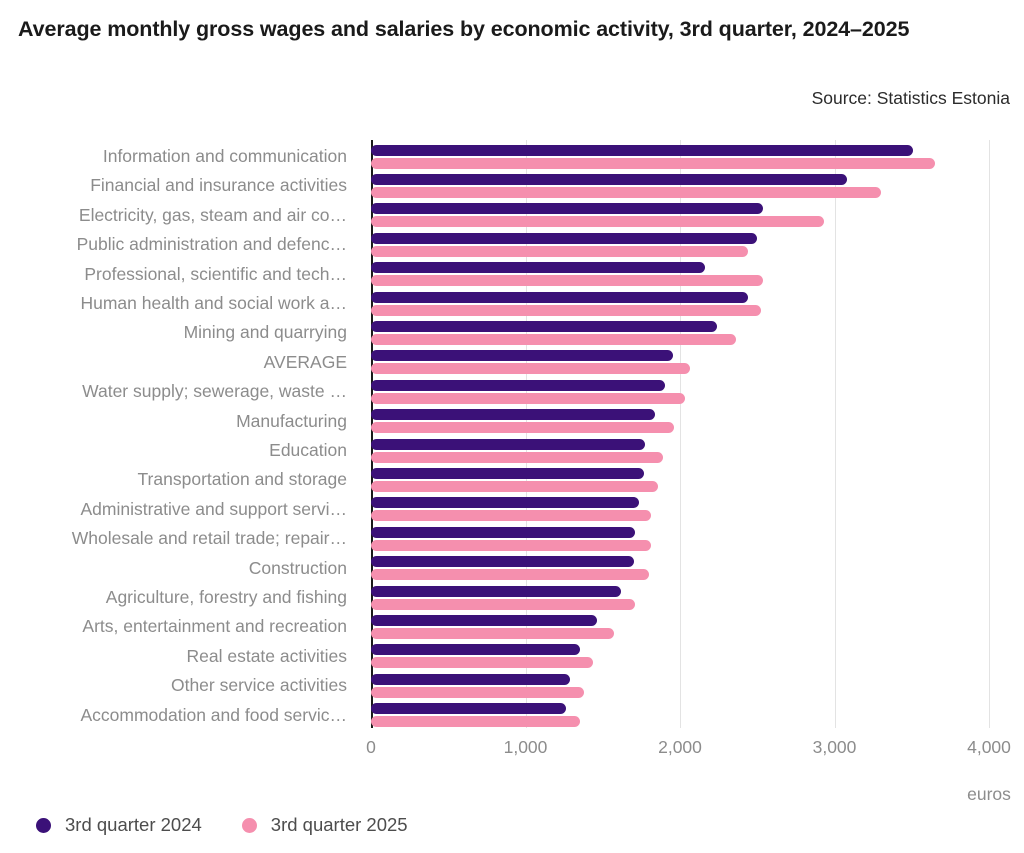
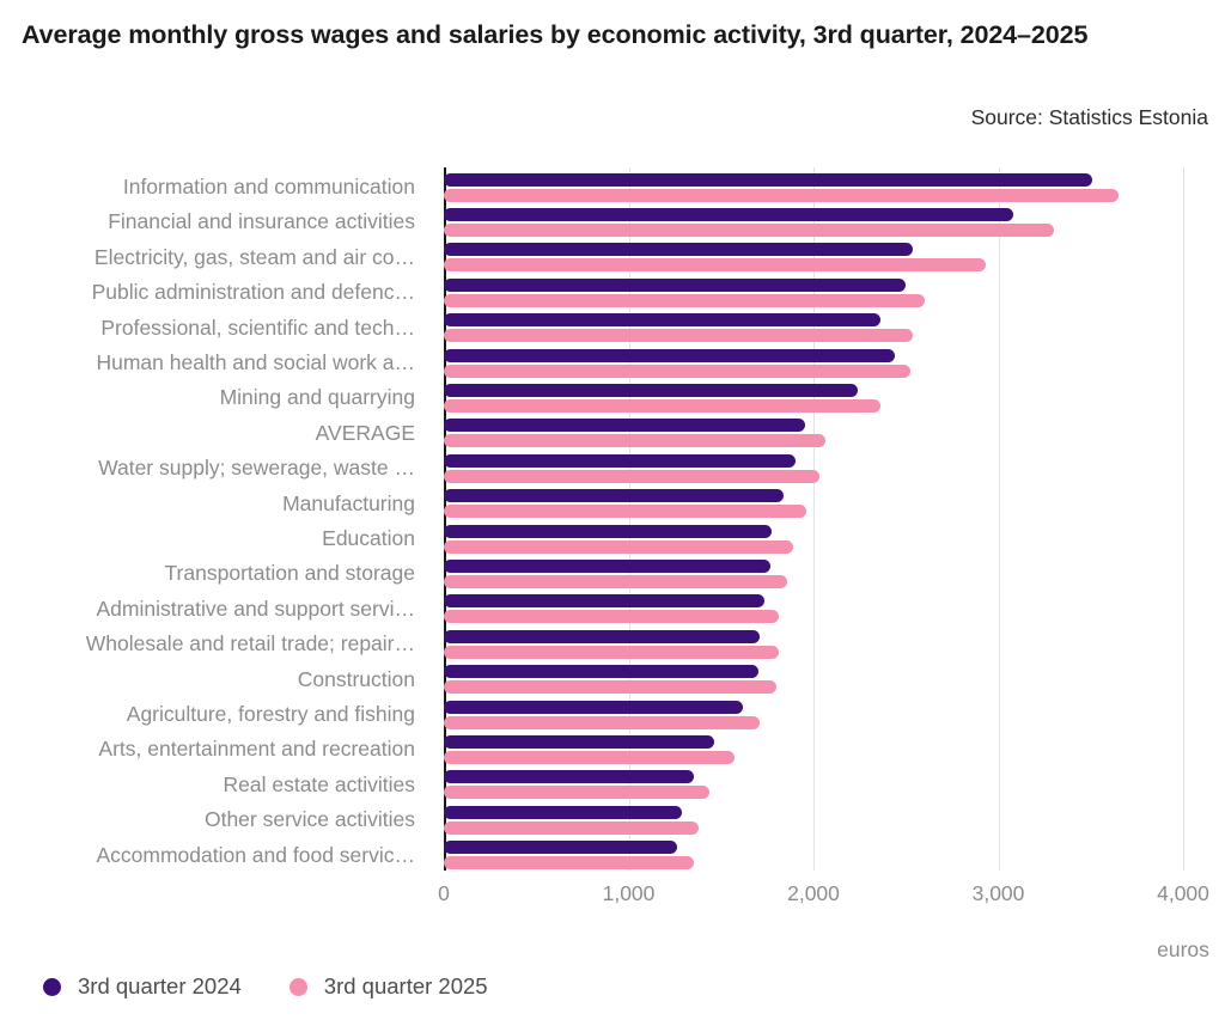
3rd quarter 2025/Public administration and defenc…: 2440 -> 2600
3rd quarter 2024/Professional, scientific and tech…: 2160 -> 2360
